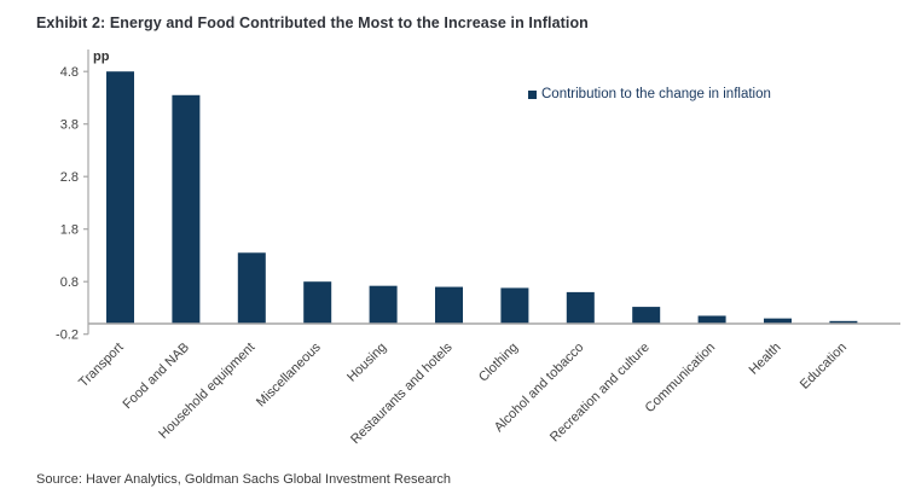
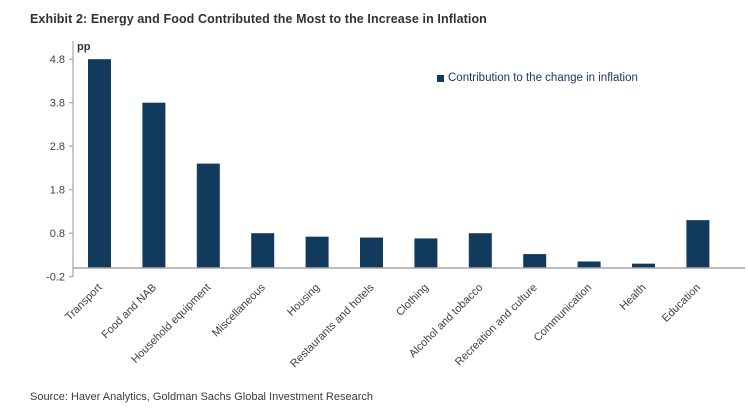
Food and NAB: 4.3 -> 3.8
Household equipment: 1.4 -> 2.4
Alcohol and tobacco: 0.6 -> 0.8
Education: 0.1 -> 1.1
